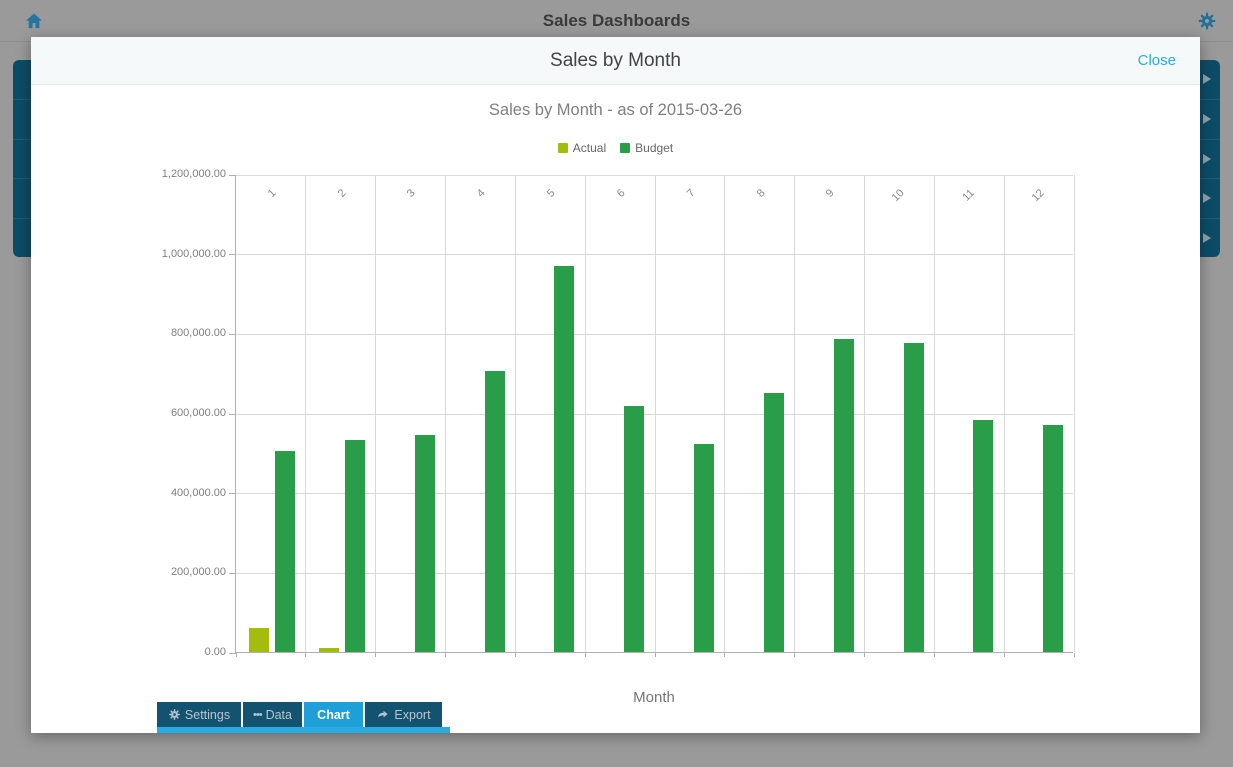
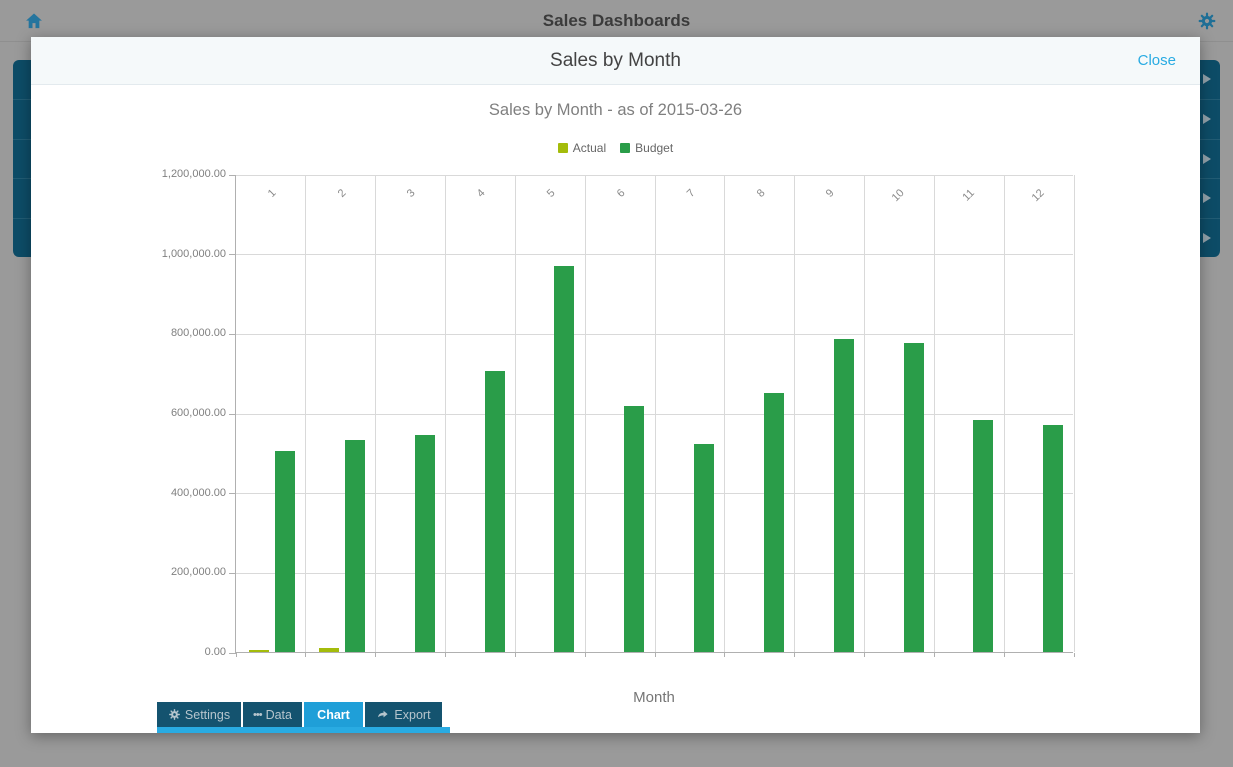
Actual/1: 60000 -> 10000
